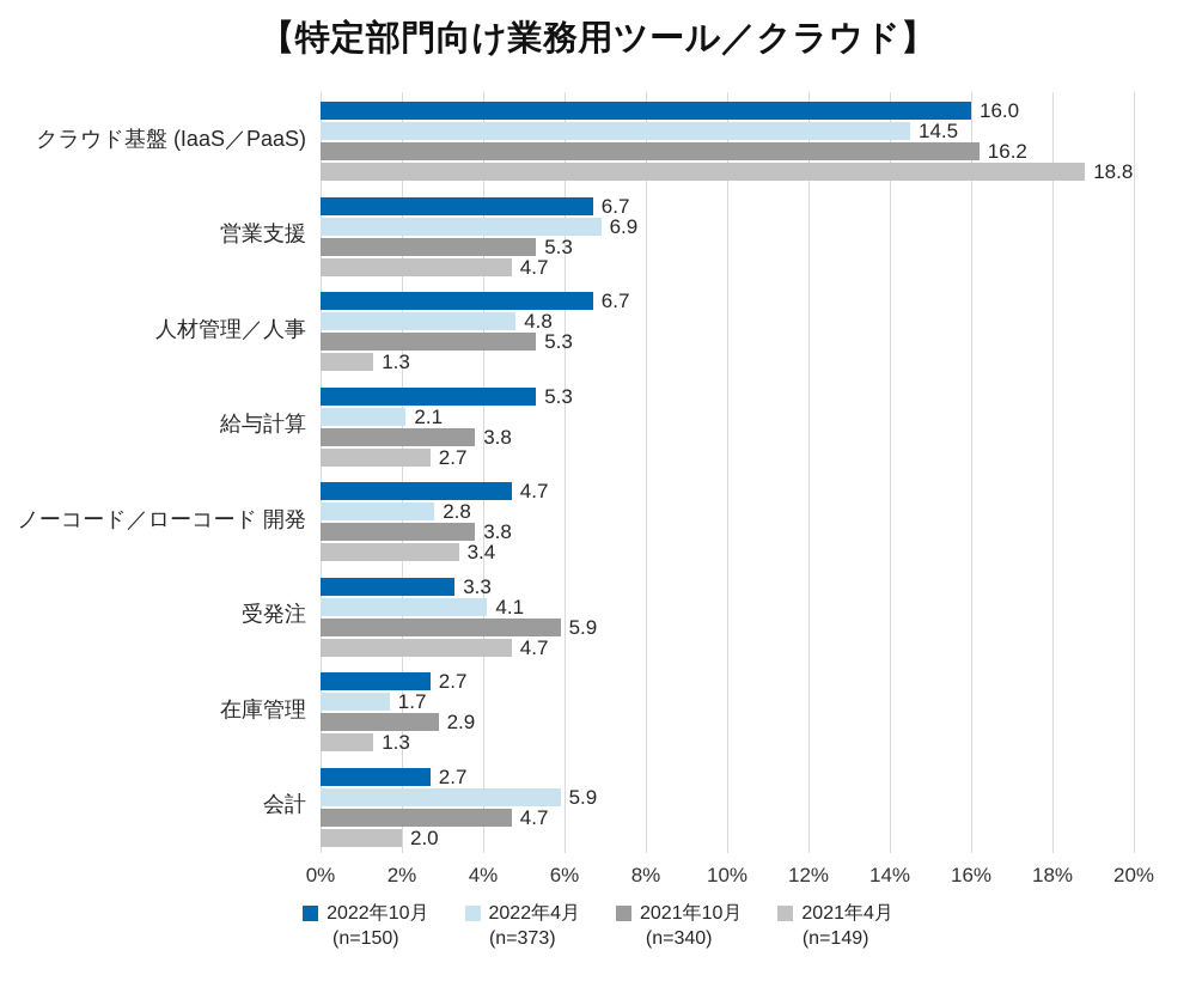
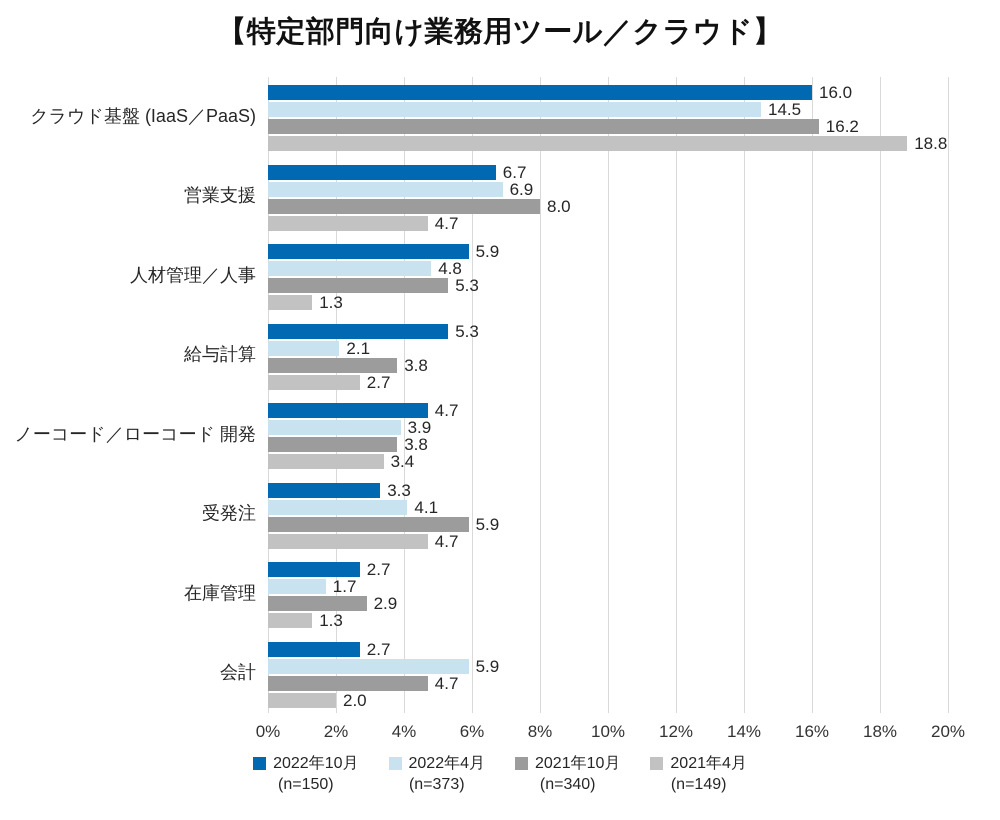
2021年10月/営業支援: 5.3 -> 8.0
2022年10月/人材管理／人事: 6.7 -> 5.9
2022年4月/ノーコード／ローコード 開発: 2.8 -> 3.9
